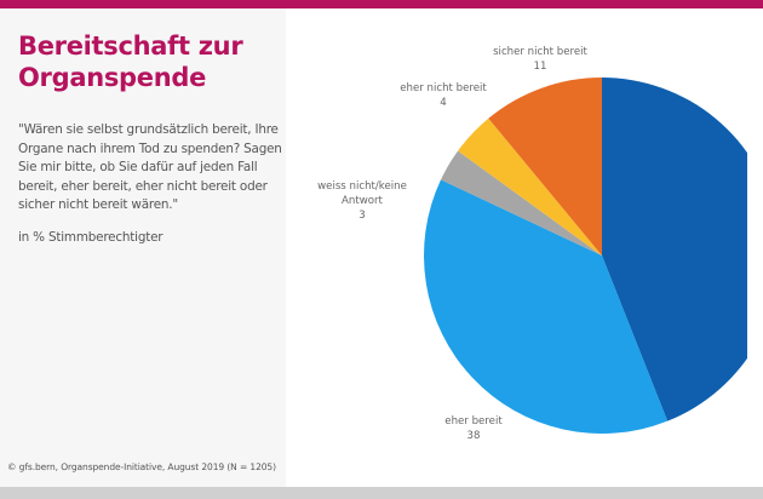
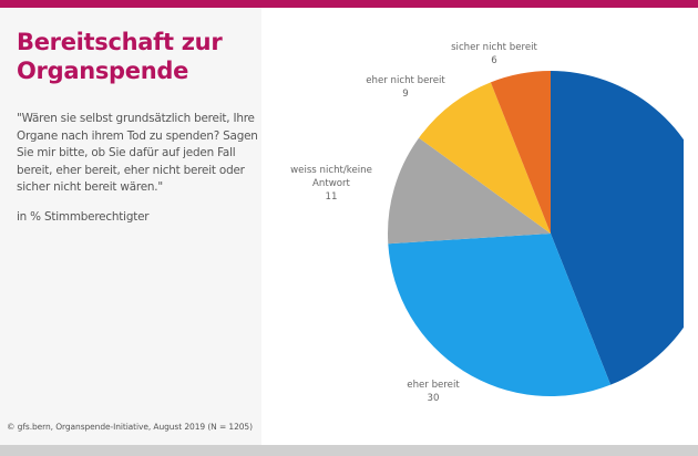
eher bereit: 38 -> 30
weiss nicht/keine Antwort: 3 -> 11
eher nicht bereit: 4 -> 9
sicher nicht bereit: 11 -> 6
